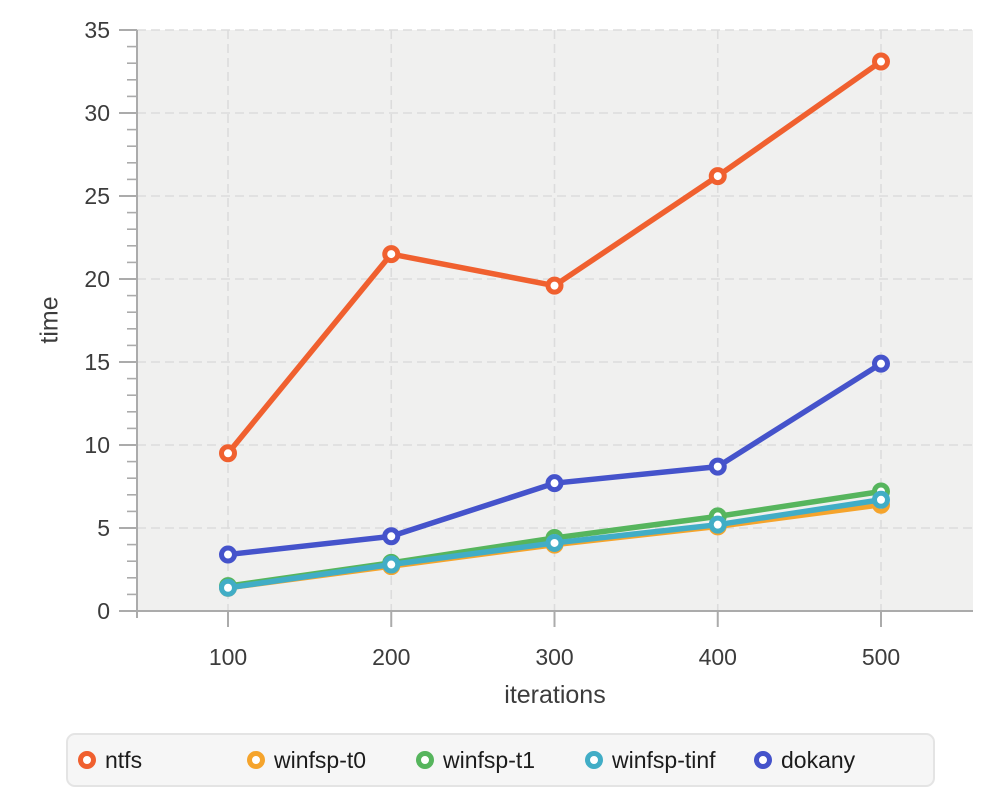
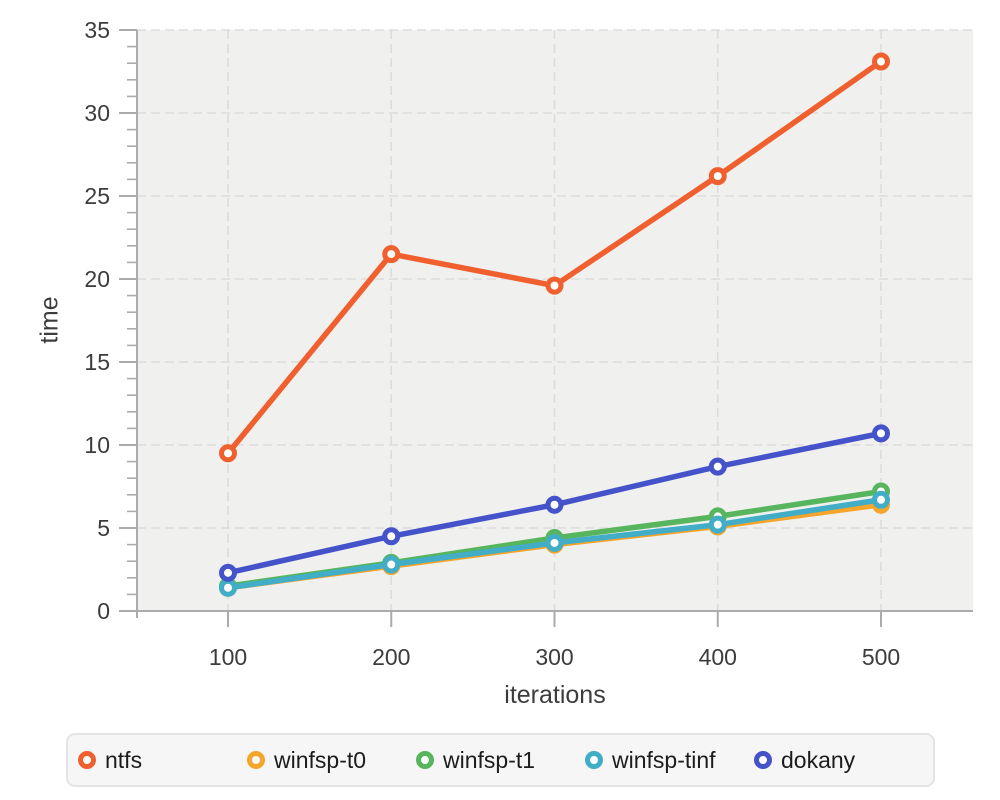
dokany/100: 3.4 -> 2.3
dokany/300: 7.7 -> 6.4
dokany/500: 14.9 -> 10.7
